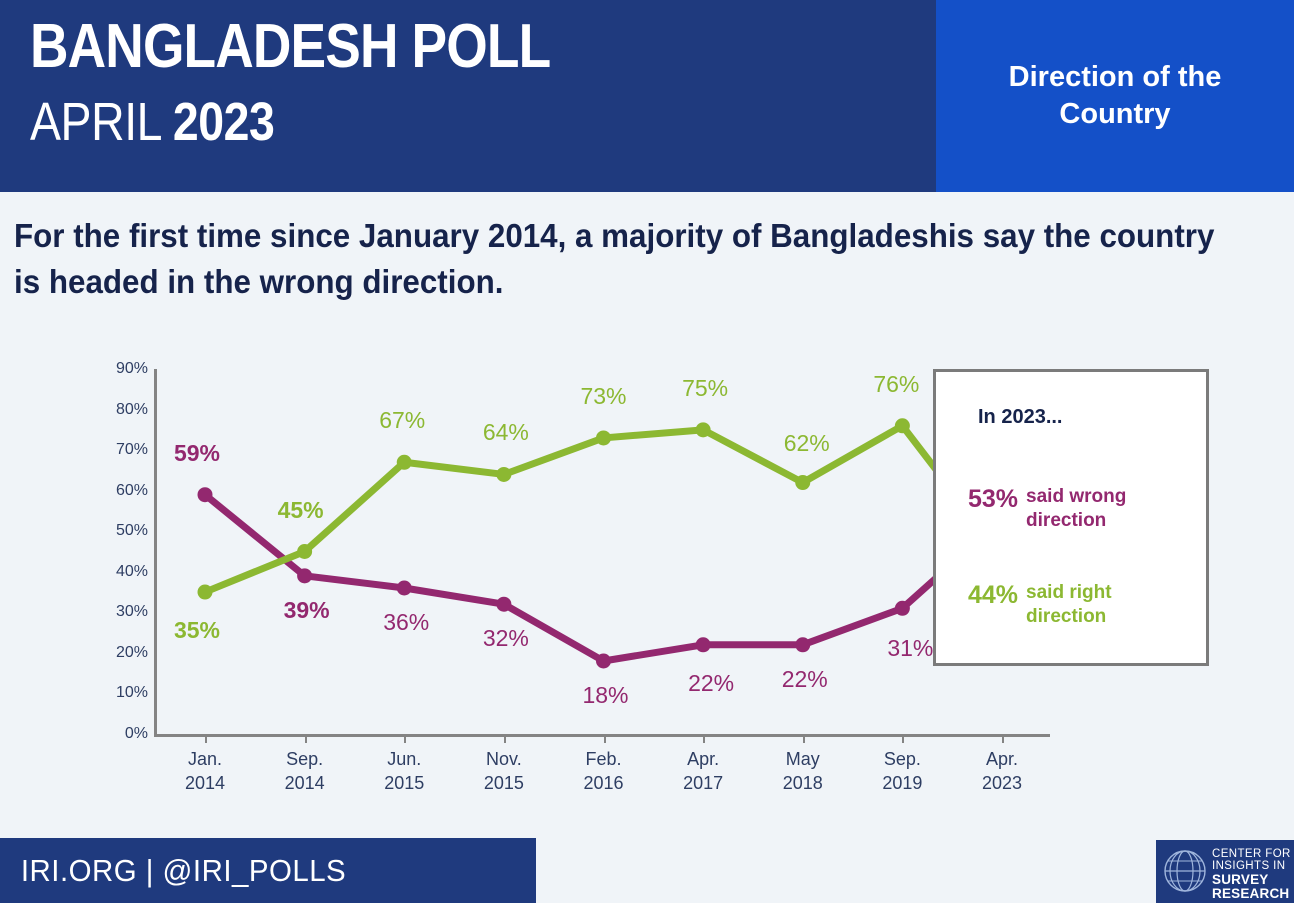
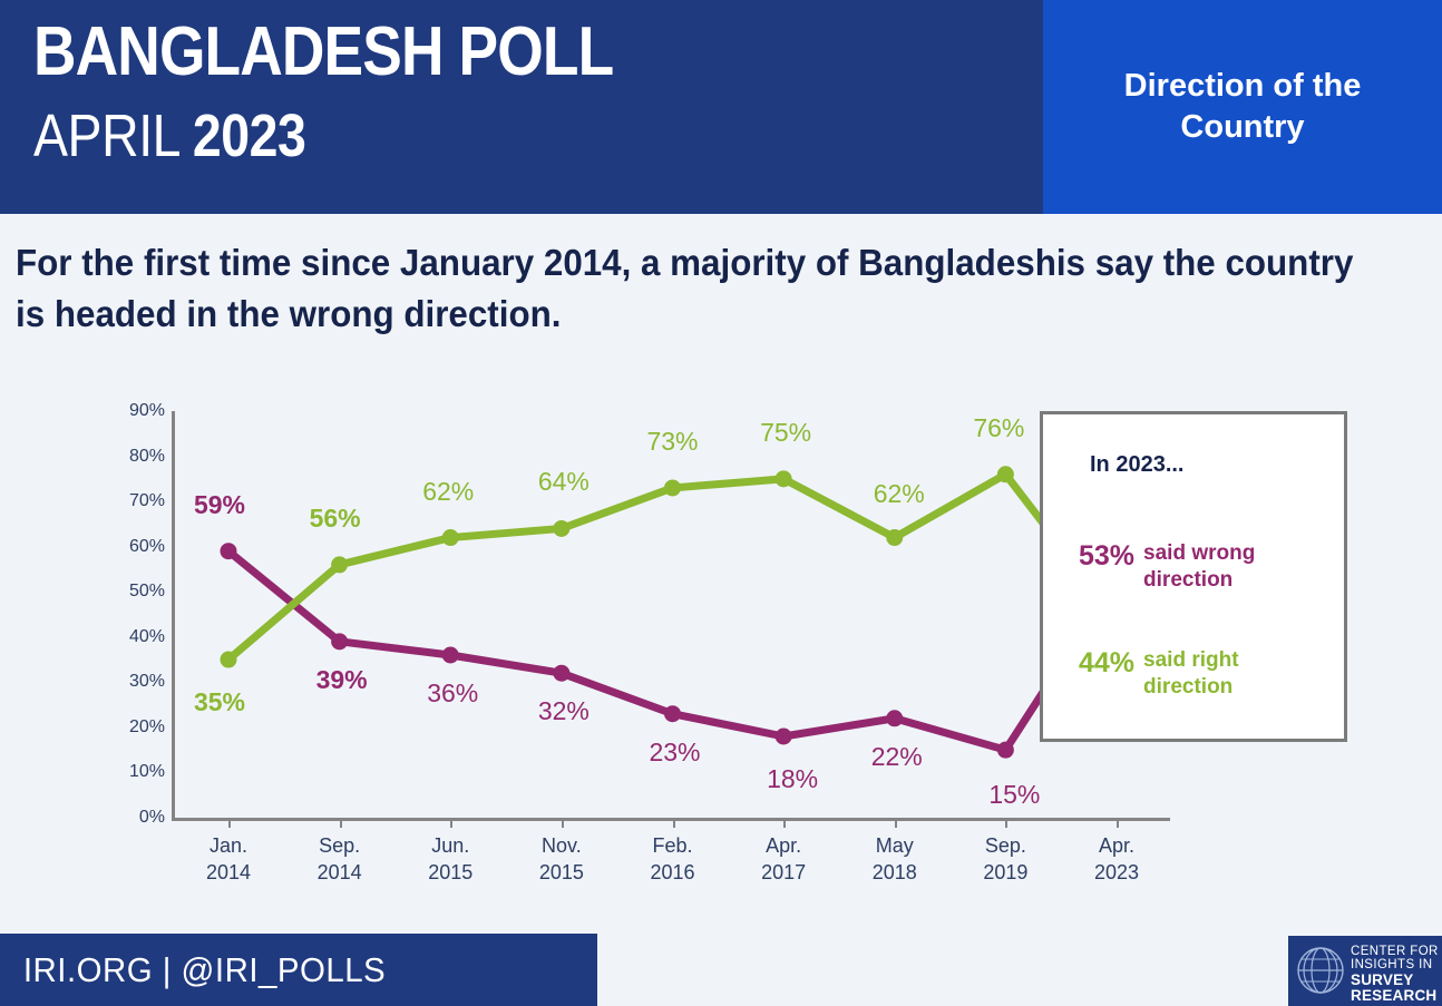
said right direction/Sep. 2014: 45% -> 56%
said right direction/Jun. 2015: 67% -> 62%
said wrong direction/Feb. 2016: 18% -> 23%
said wrong direction/Apr. 2017: 22% -> 18%
said wrong direction/Sep. 2019: 31% -> 15%
